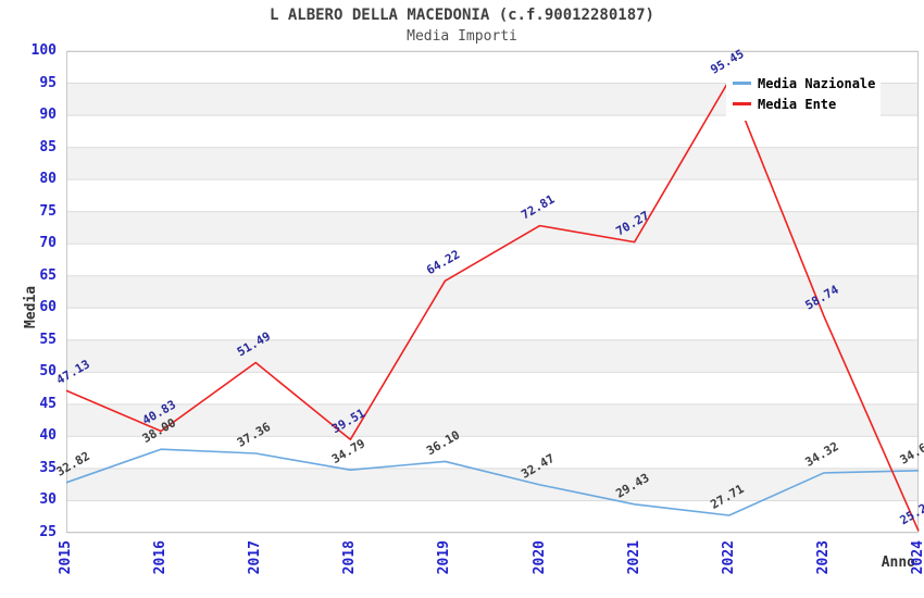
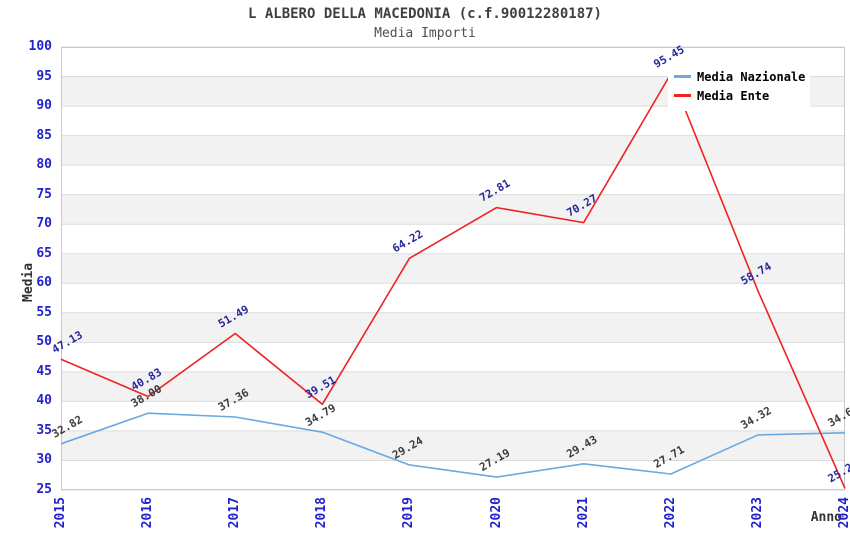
Media Nazionale/2019: 36.10 -> 29.24
Media Nazionale/2020: 32.47 -> 27.19
